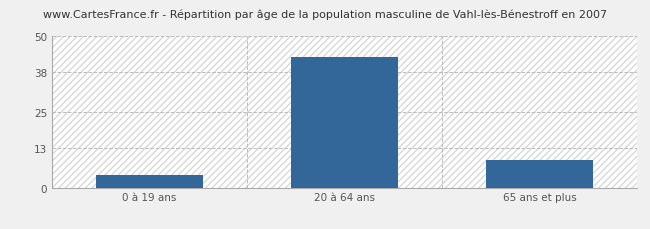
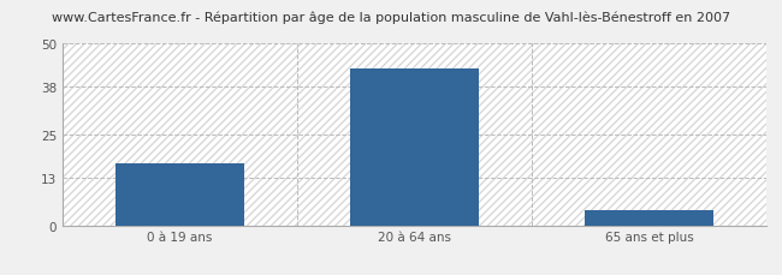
0 à 19 ans: 4 -> 17
65 ans et plus: 9 -> 4
